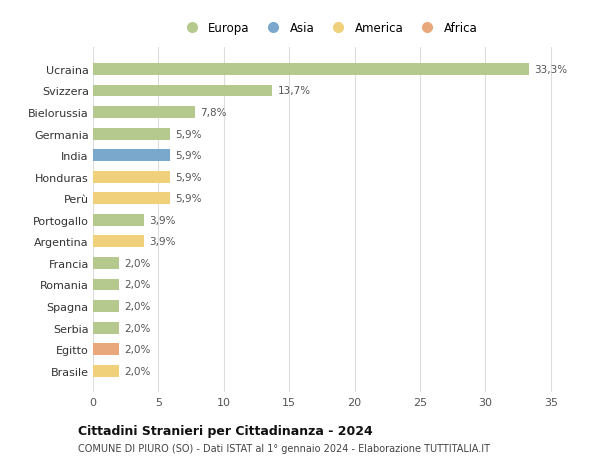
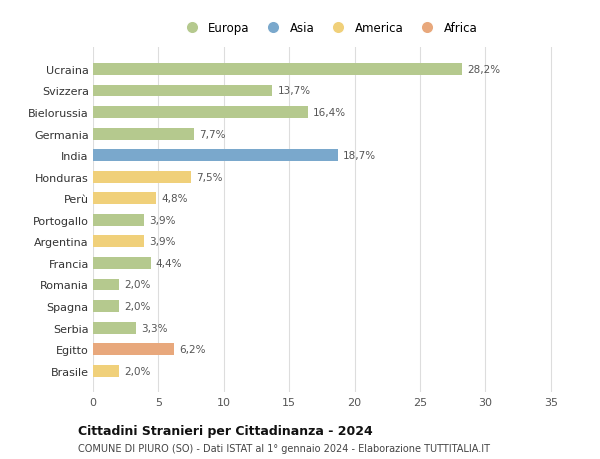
Ucraina: 33,3% -> 28,2%
Bielorussia: 7,8% -> 16,4%
Germania: 5,9% -> 7,7%
India: 5,9% -> 18,7%
Honduras: 5,9% -> 7,5%
Perù: 5,9% -> 4,8%
Francia: 2,0% -> 4,4%
Serbia: 2,0% -> 3,3%
Egitto: 2,0% -> 6,2%
